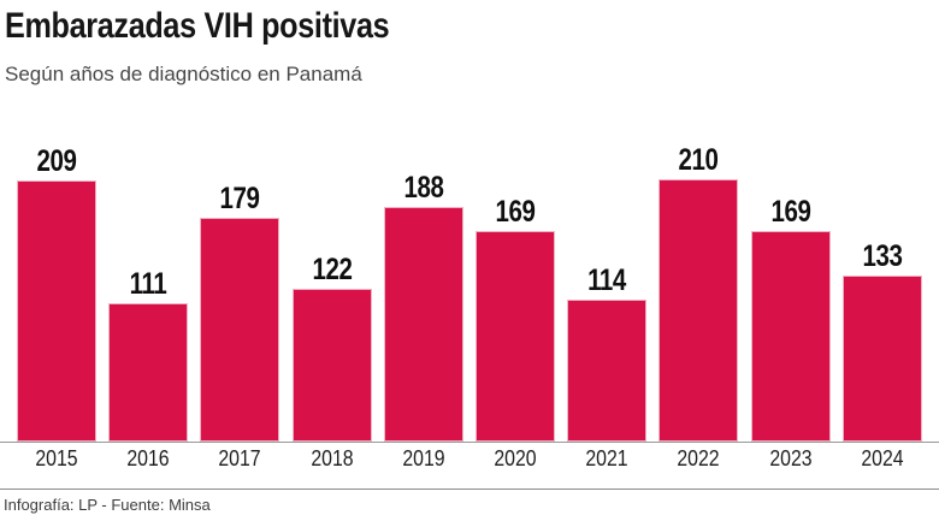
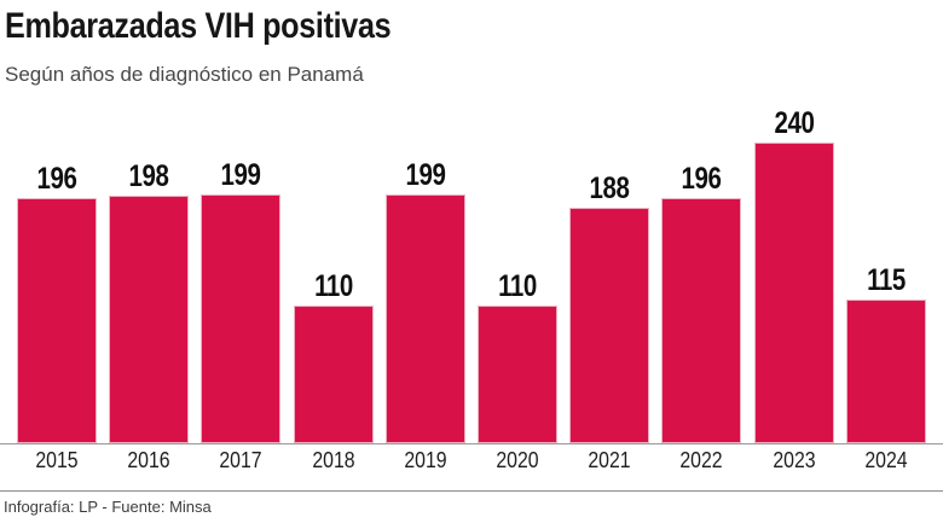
2015: 209 -> 196
2016: 111 -> 198
2017: 179 -> 199
2018: 122 -> 110
2019: 188 -> 199
2020: 169 -> 110
2021: 114 -> 188
2022: 210 -> 196
2023: 169 -> 240
2024: 133 -> 115
